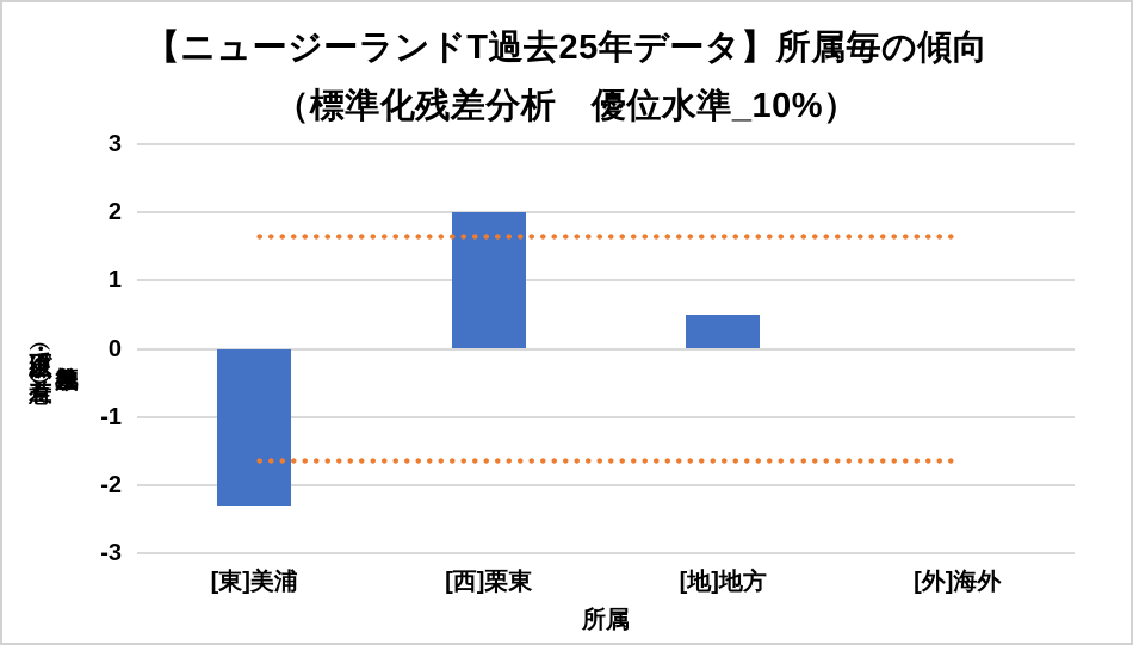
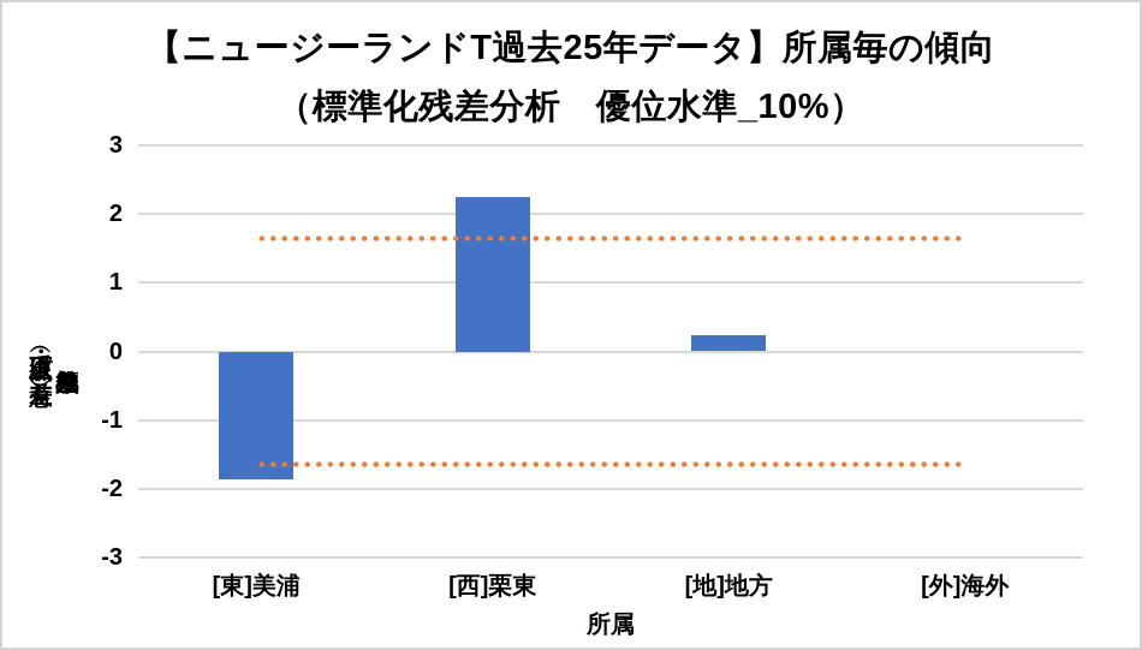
[東]美浦: -2.3 -> -1.9
[西]栗東: 2.0 -> 2.2
[地]地方: 0.5 -> 0.2
